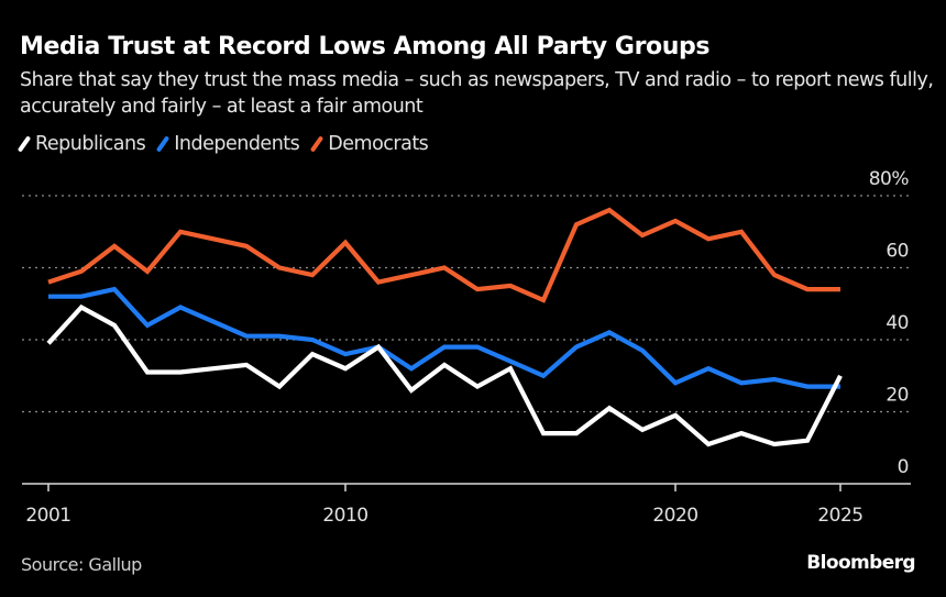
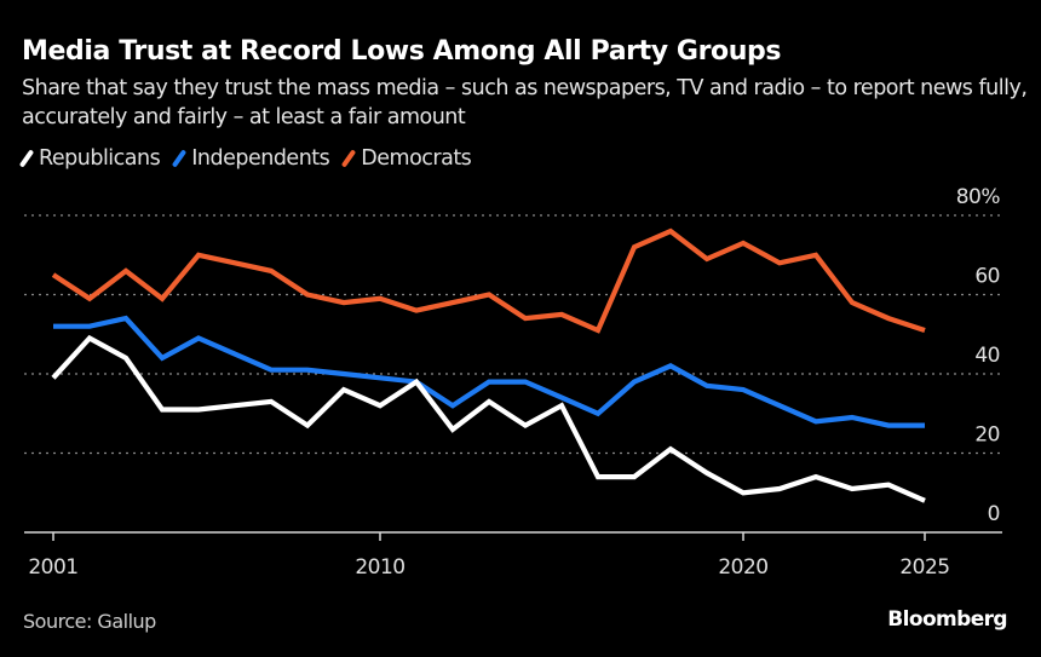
Democrats/2001: 56% -> 65%
Independents/2010: 36% -> 39%
Democrats/2010: 67% -> 59%
Republicans/2020: 19% -> 10%
Independents/2020: 28% -> 36%
Republicans/2025: 30% -> 8%
Democrats/2025: 54% -> 51%
